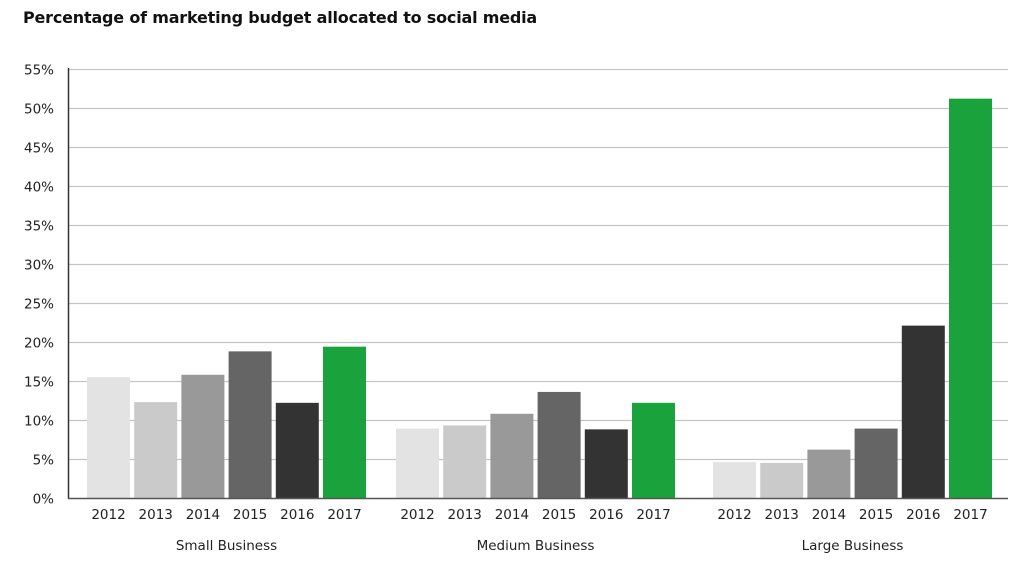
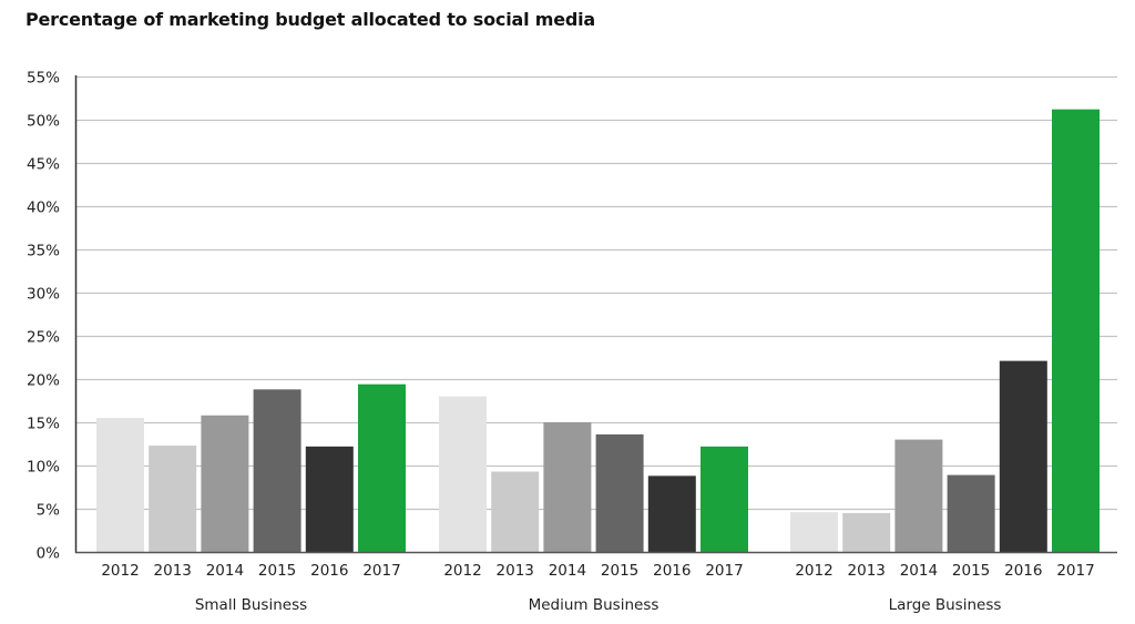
2012/Medium Business: 9% -> 18%
2014/Medium Business: 11% -> 15%
2014/Large Business: 6% -> 13%
